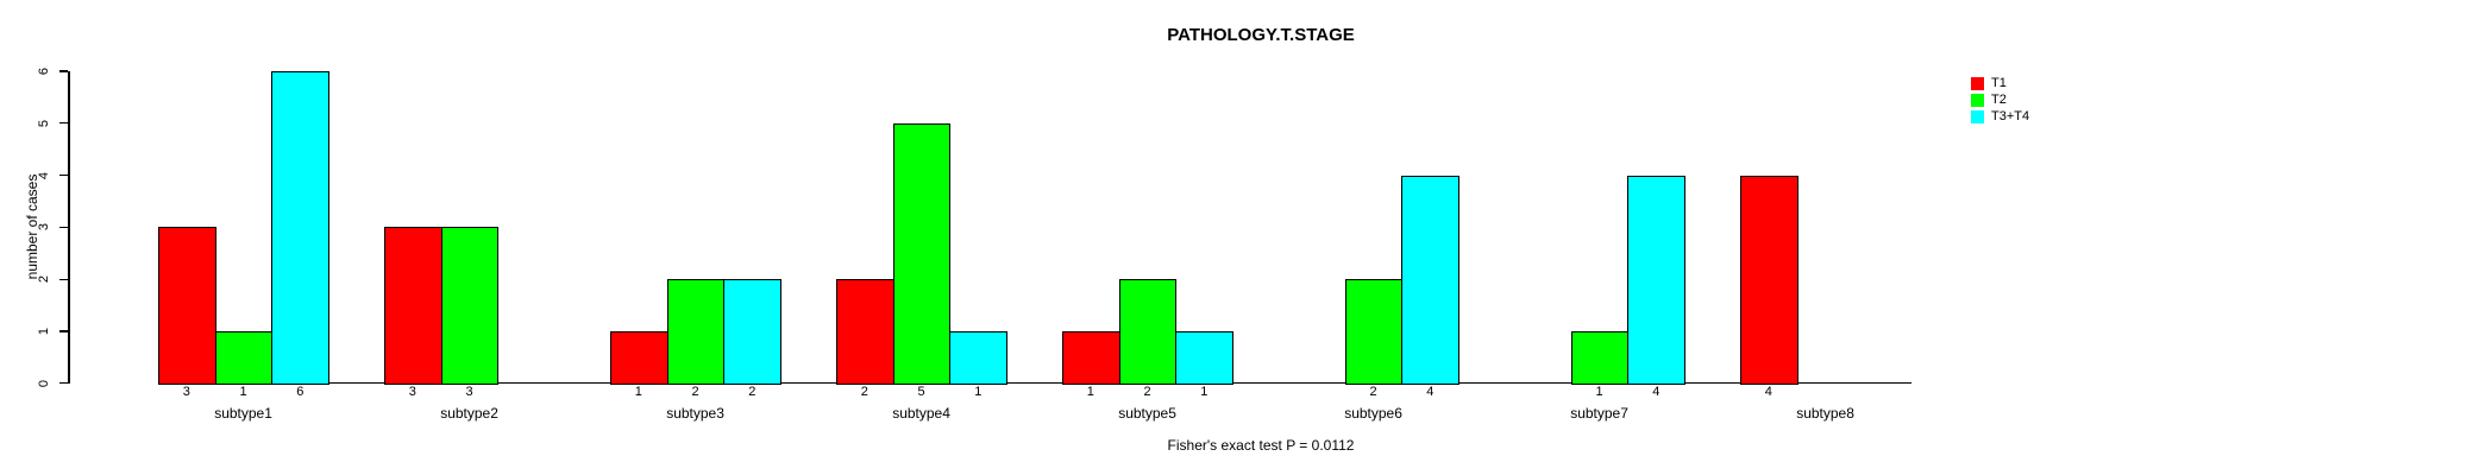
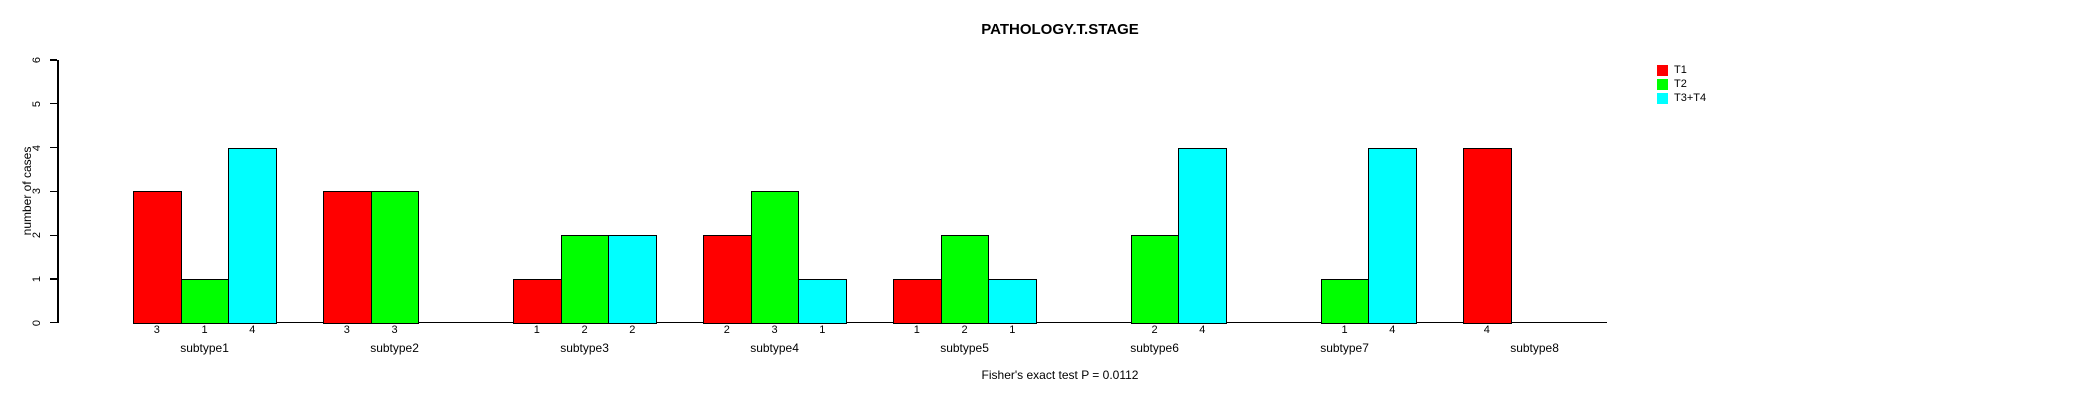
T3+T4/subtype1: 6 -> 4
T2/subtype4: 5 -> 3
